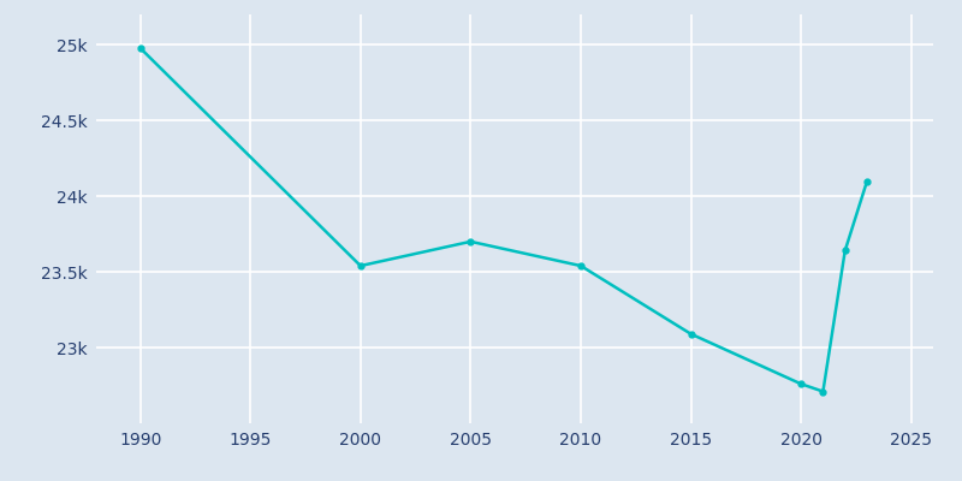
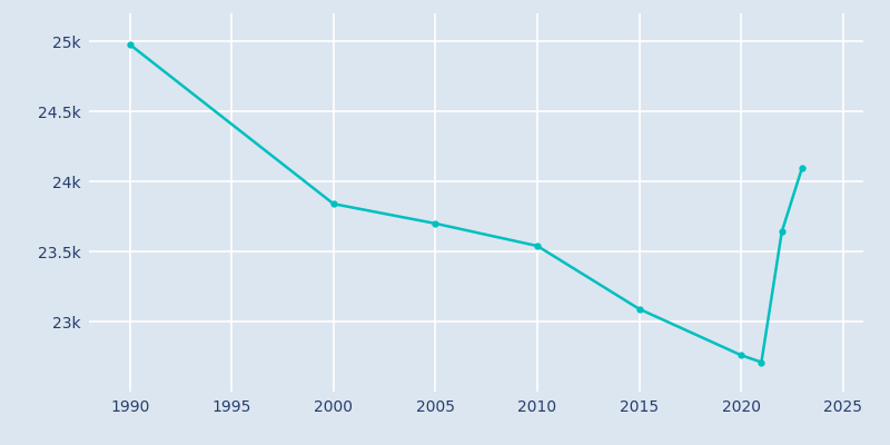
2000: 23.54k -> 23.84k
